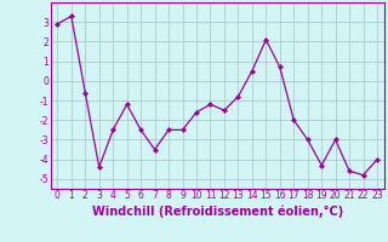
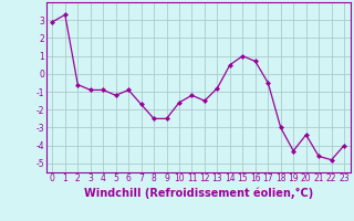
3: -4.4 -> -0.9
4: -2.5 -> -0.9
6: -2.5 -> -0.9
7: -3.5 -> -1.7
15: 2.1 -> 1.0
17: -2.0 -> -0.5
20: -3.0 -> -3.4
